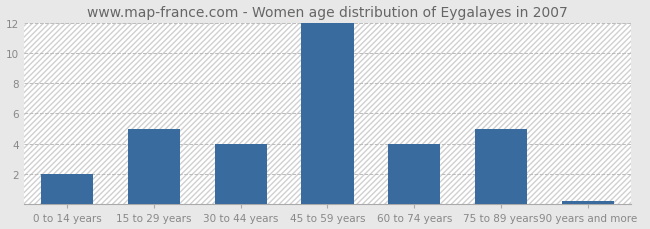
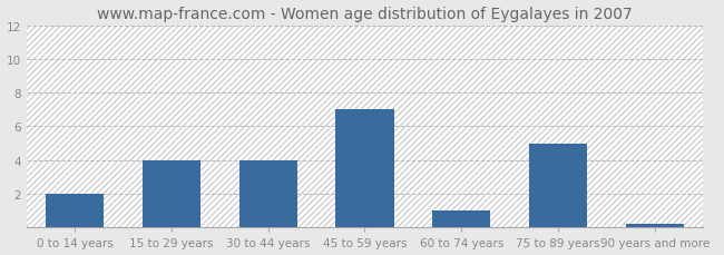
15 to 29 years: 5.0 -> 4.0
45 to 59 years: 12.0 -> 7.0
60 to 74 years: 4.0 -> 1.0
